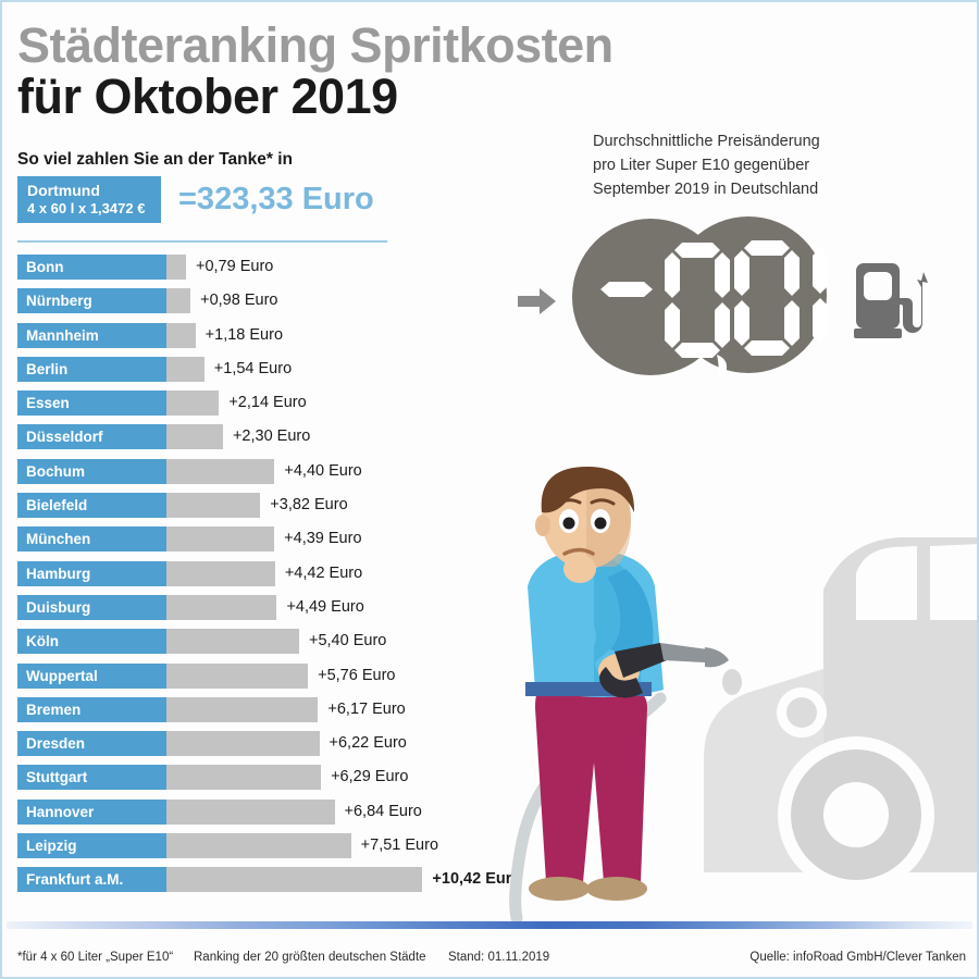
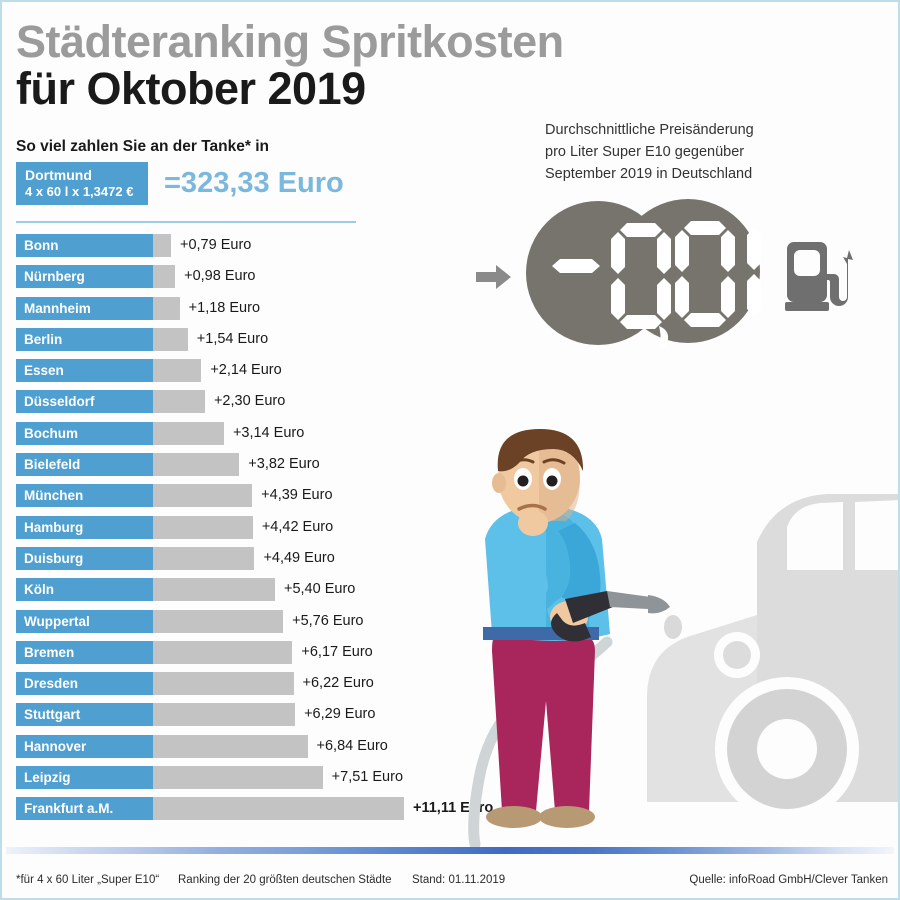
Bochum: +4,40 -> +3,14
Frankfurt a.M.: +10,42 -> +11,11
